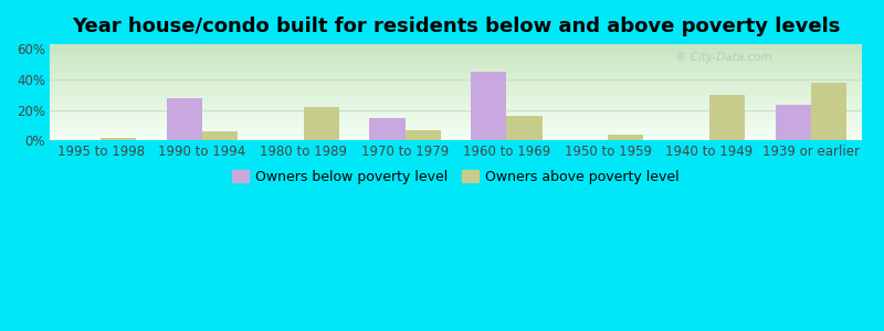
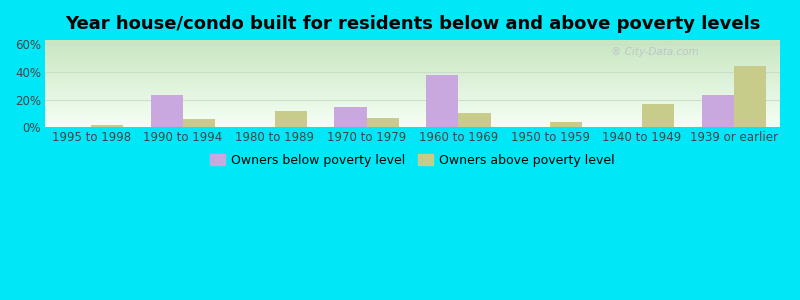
Owners below poverty level/1990 to 1994: 28% -> 23%
Owners above poverty level/1980 to 1989: 22% -> 12%
Owners below poverty level/1960 to 1969: 45% -> 38%
Owners above poverty level/1960 to 1969: 16% -> 10%
Owners above poverty level/1940 to 1949: 30% -> 17%
Owners above poverty level/1939 or earlier: 38% -> 44%
